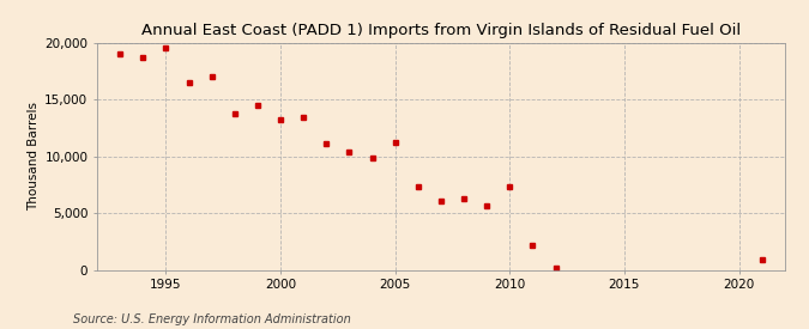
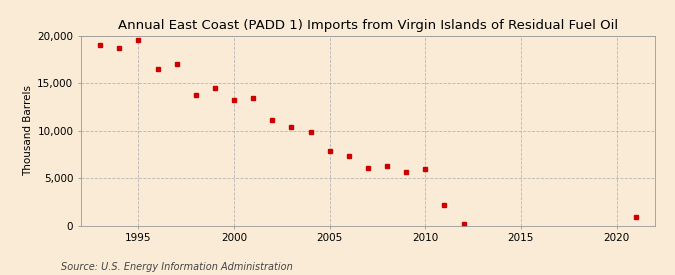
2005: 11,200 -> 7,800
2010: 7,300 -> 6,000
